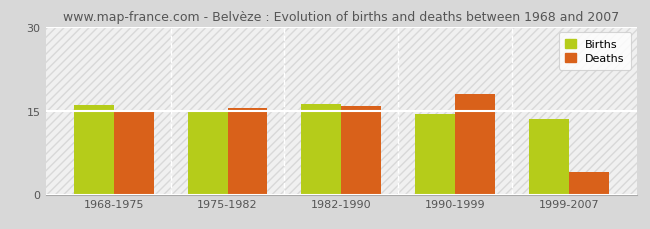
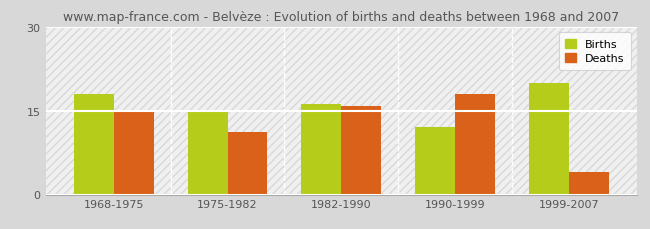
Births/1968-1975: 16.0 -> 18.0
Deaths/1975-1982: 15.4 -> 11.2
Births/1990-1999: 14.3 -> 12.0
Births/1999-2007: 13.5 -> 20.0
